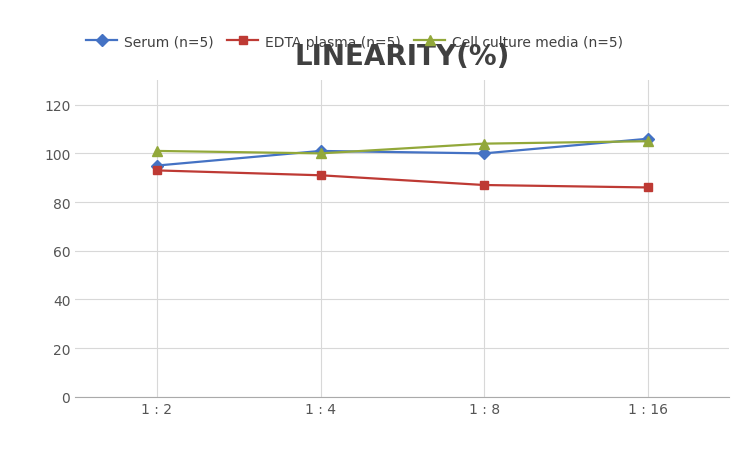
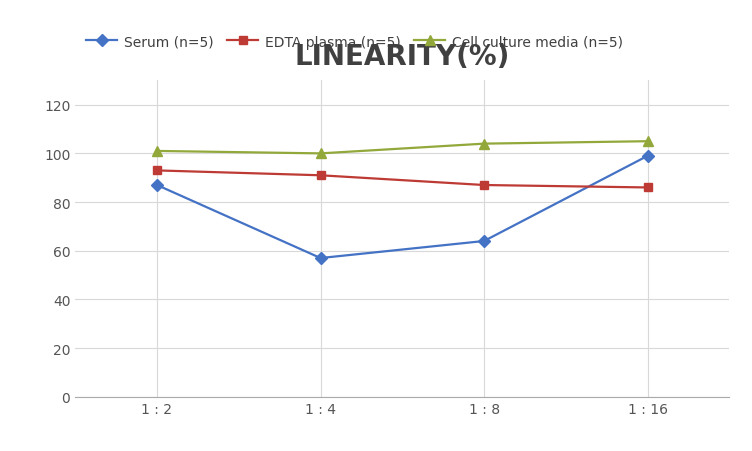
Serum (n=5)/1 : 2: 95 -> 87
Serum (n=5)/1 : 4: 101 -> 57
Serum (n=5)/1 : 8: 100 -> 64
Serum (n=5)/1 : 16: 106 -> 99
